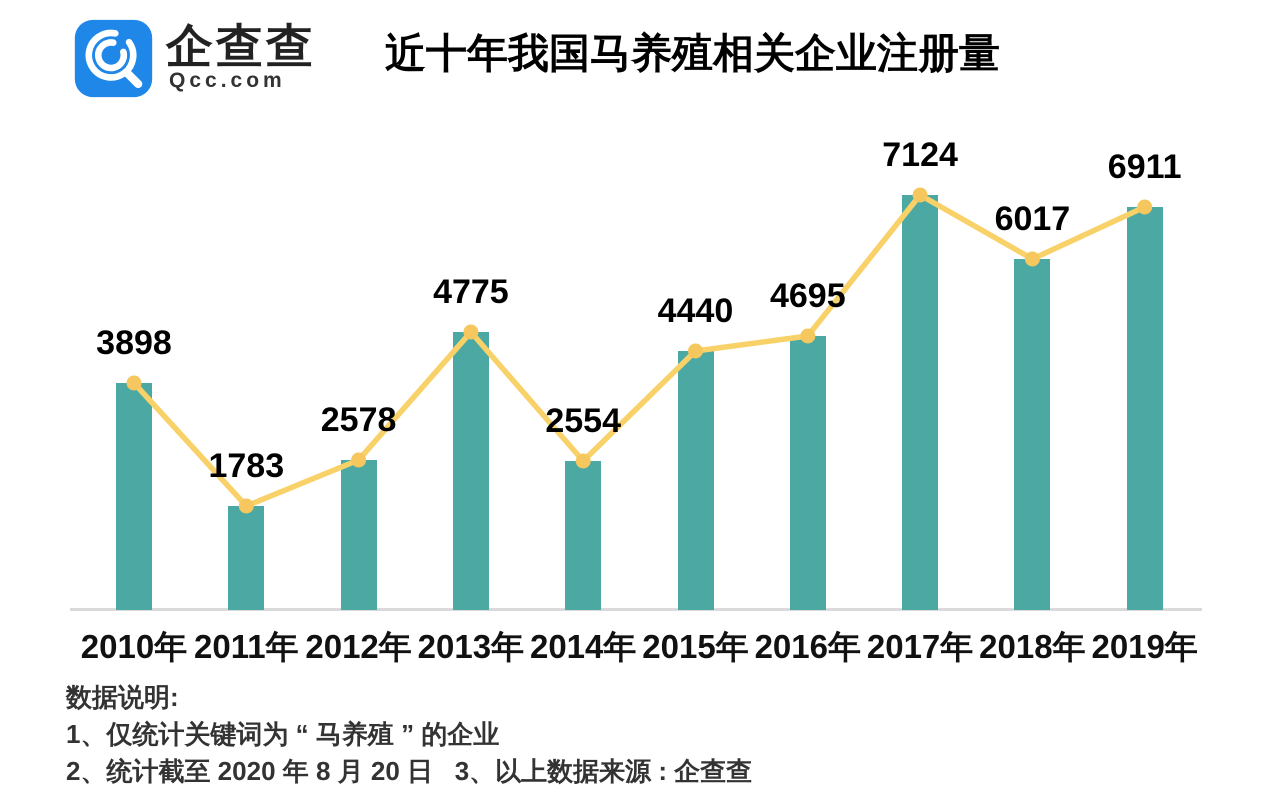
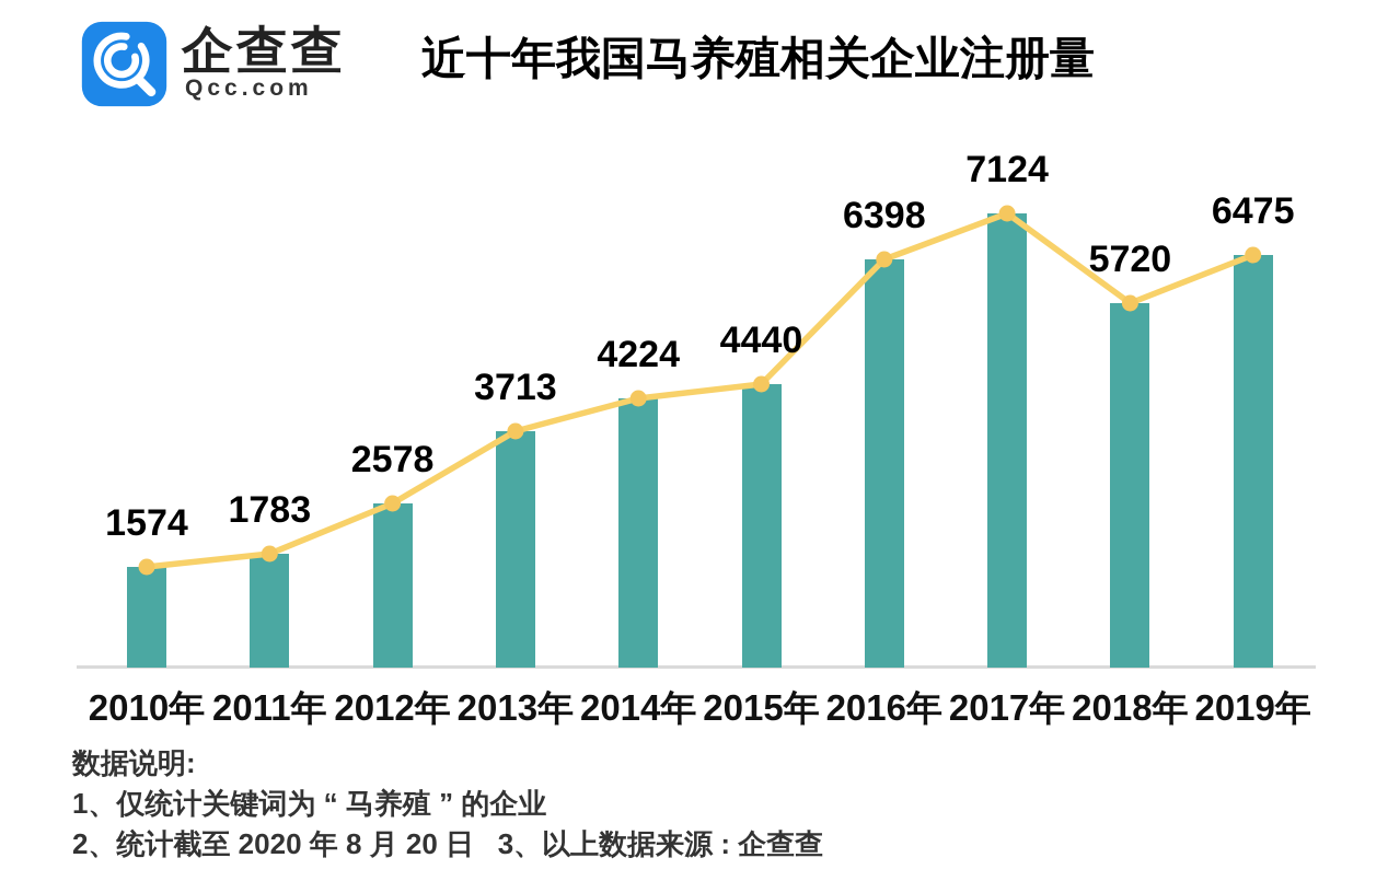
2010年: 3898 -> 1574
2013年: 4775 -> 3713
2014年: 2554 -> 4224
2016年: 4695 -> 6398
2018年: 6017 -> 5720
2019年: 6911 -> 6475
